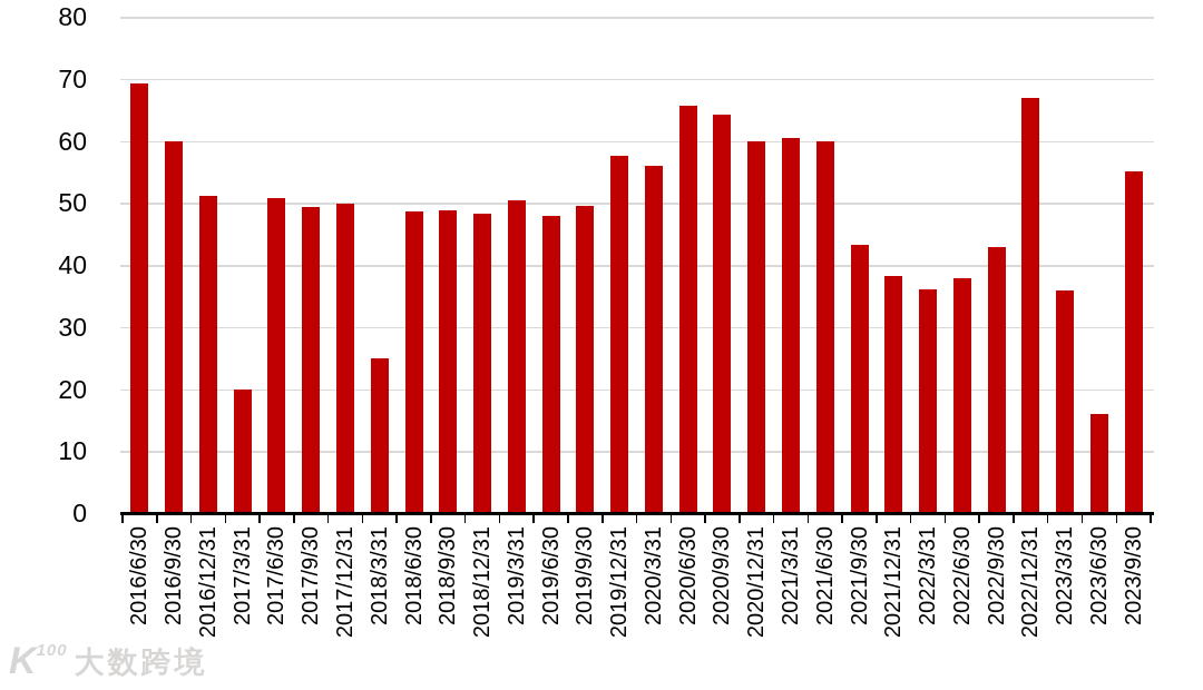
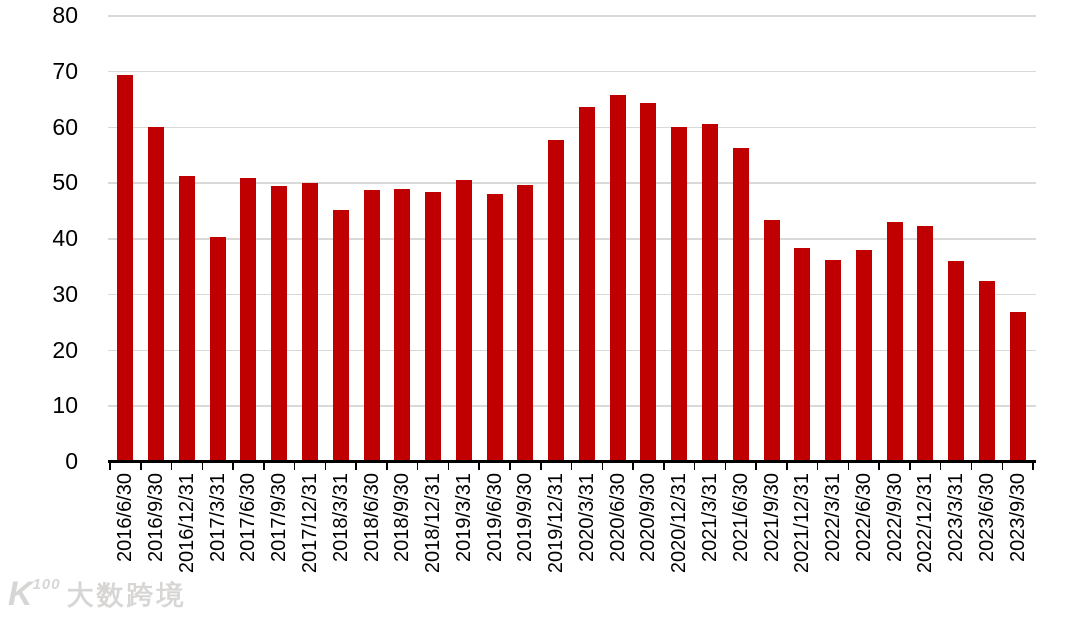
2017/3/31: 20 -> 40
2018/3/31: 25 -> 45
2020/3/31: 56 -> 64
2021/6/30: 60 -> 56
2022/12/31: 67 -> 42
2023/6/30: 16 -> 32
2023/9/30: 55 -> 27
